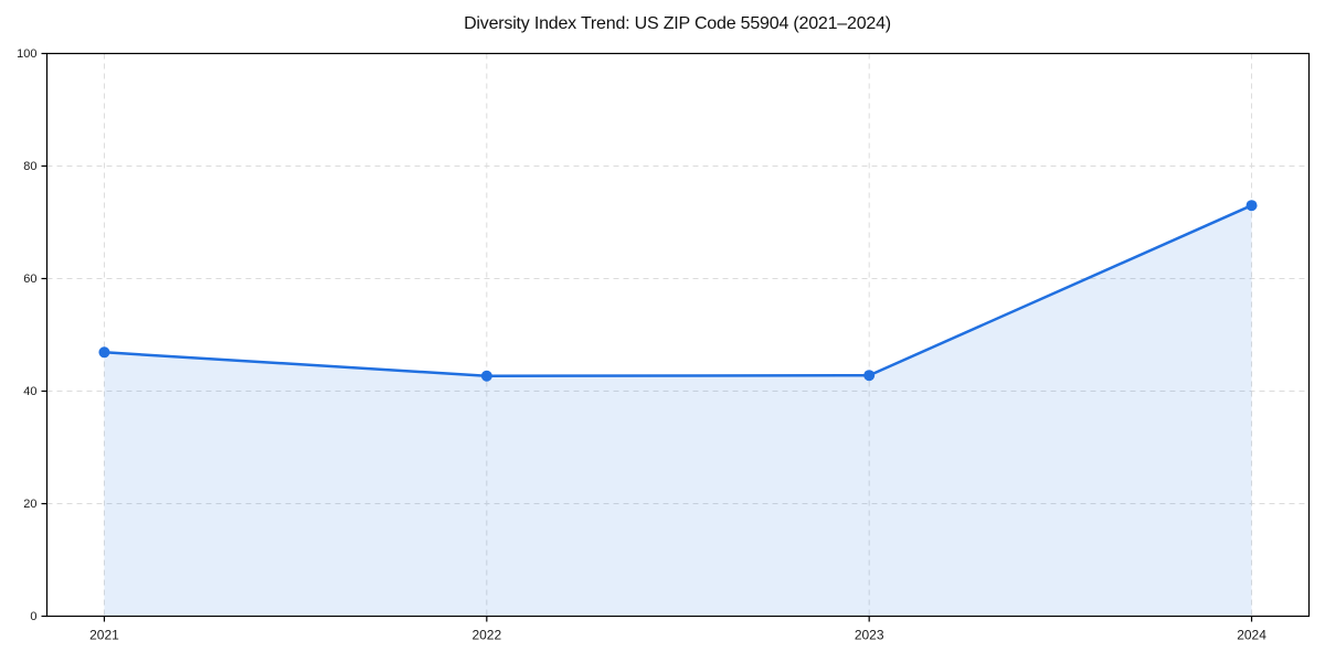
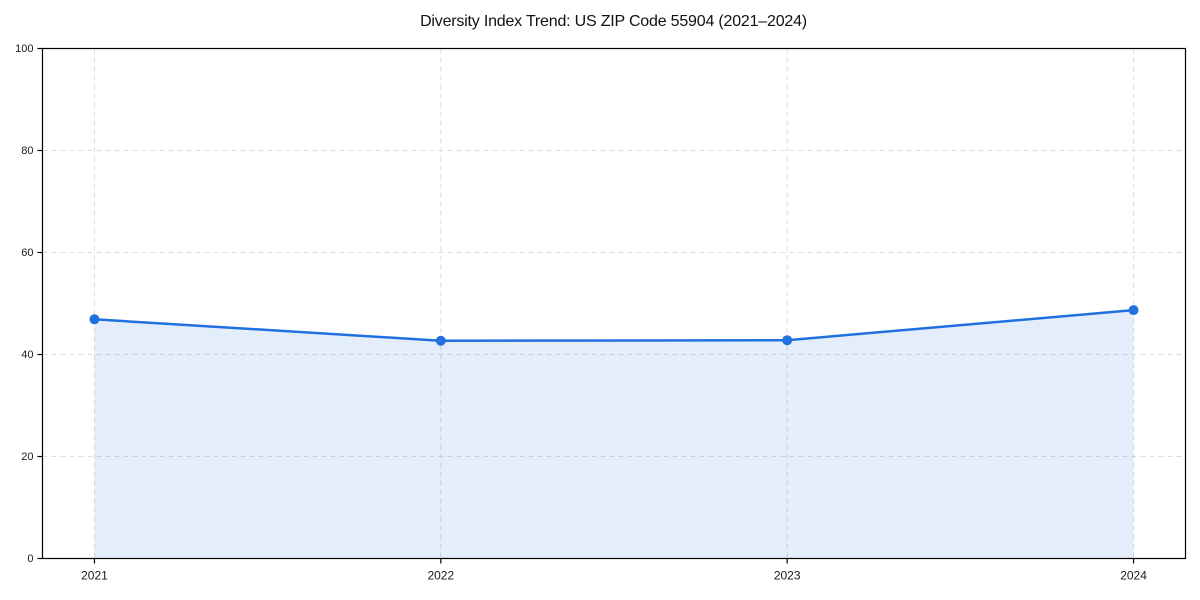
2024: 73 -> 49
